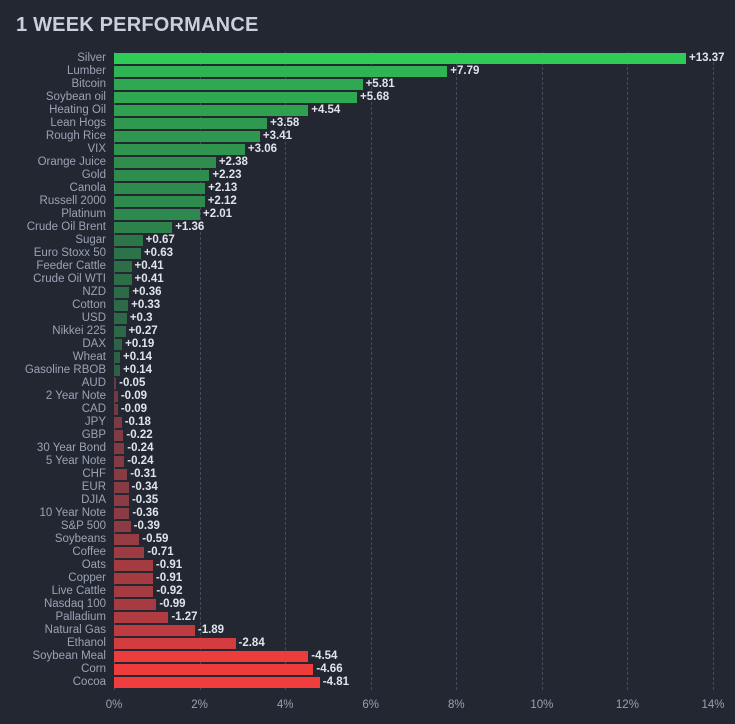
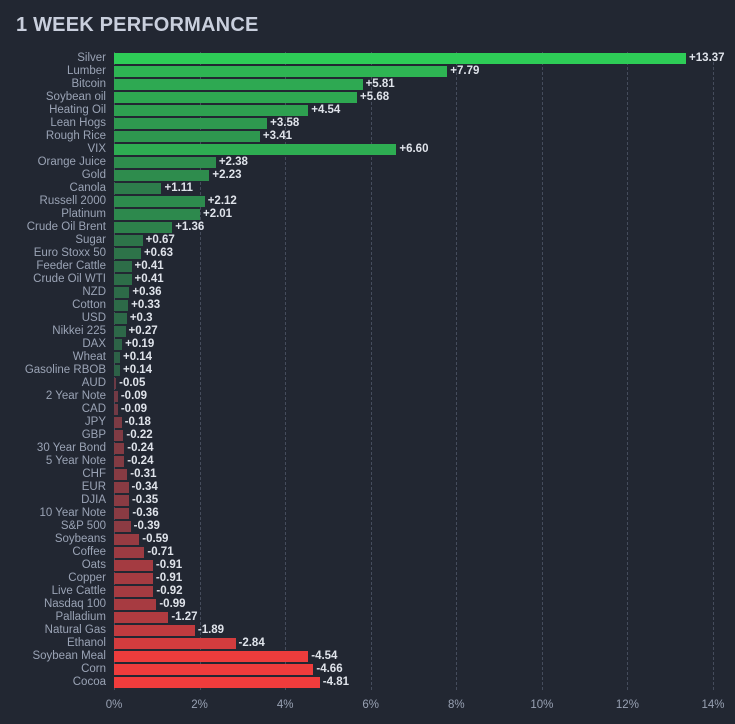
VIX: +3.06 -> +6.60
Canola: +2.13 -> +1.11
